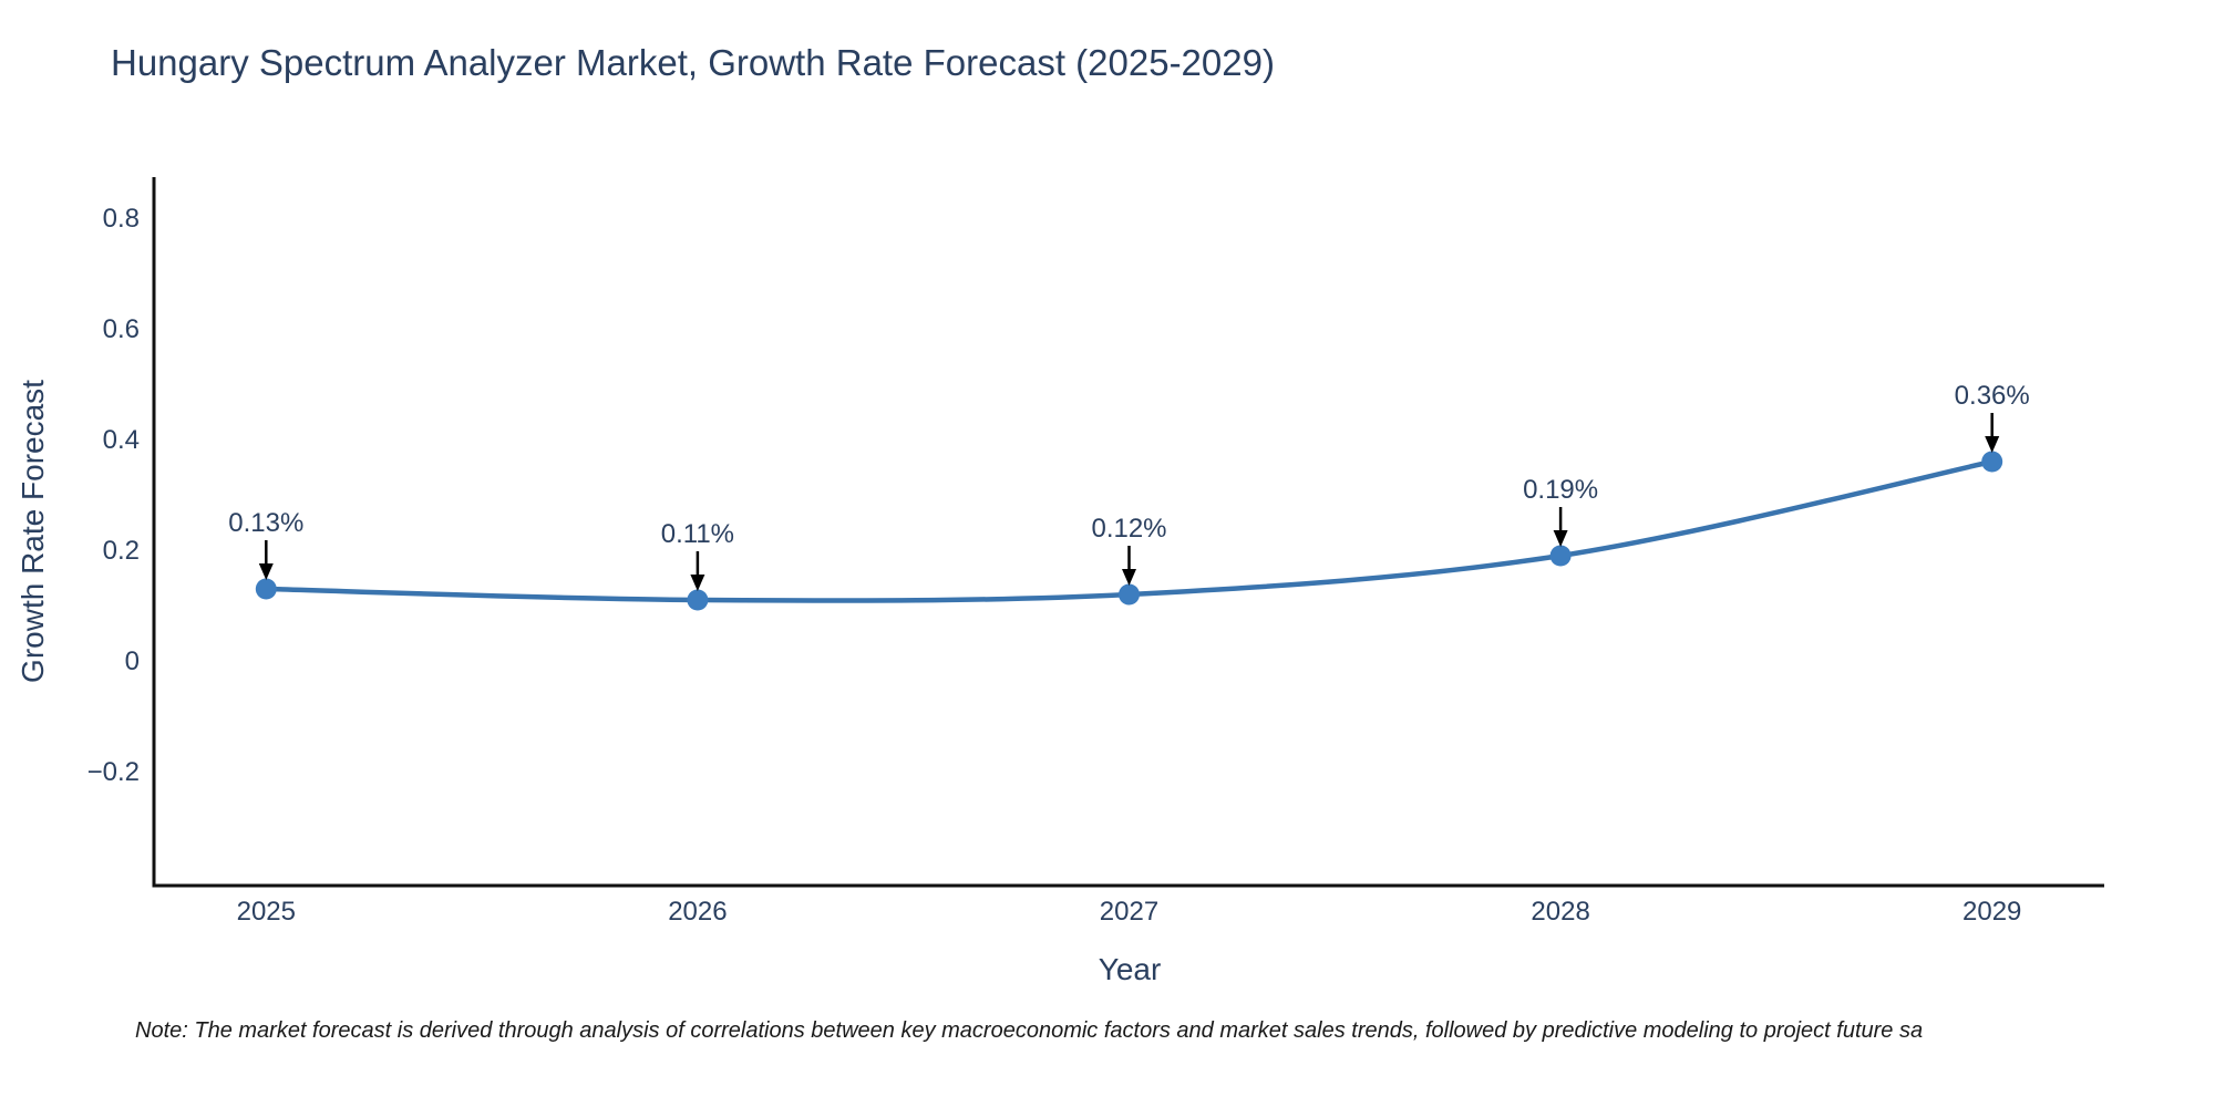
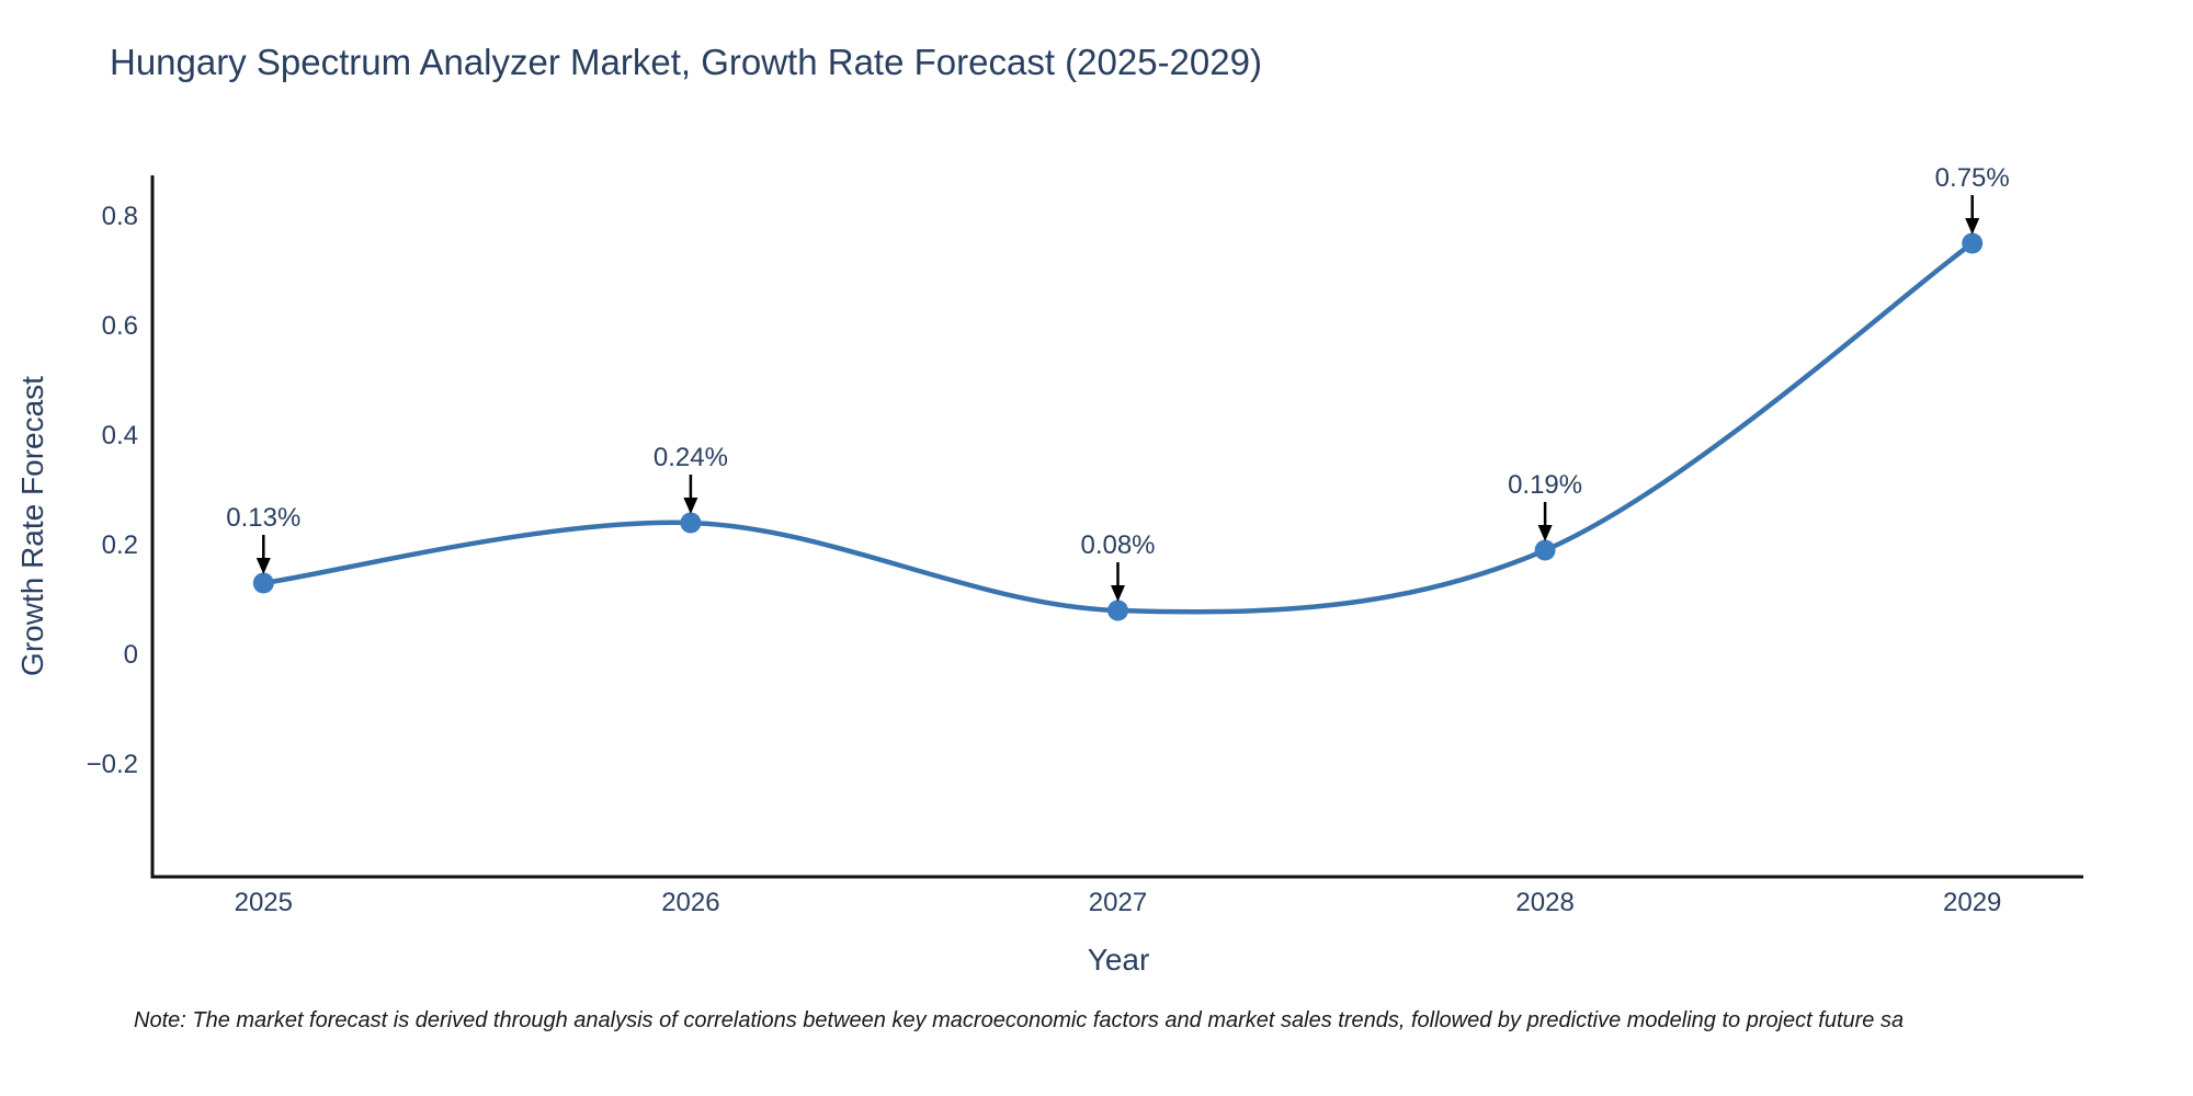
2026: 0.11% -> 0.24%
2027: 0.12% -> 0.08%
2029: 0.36% -> 0.75%
